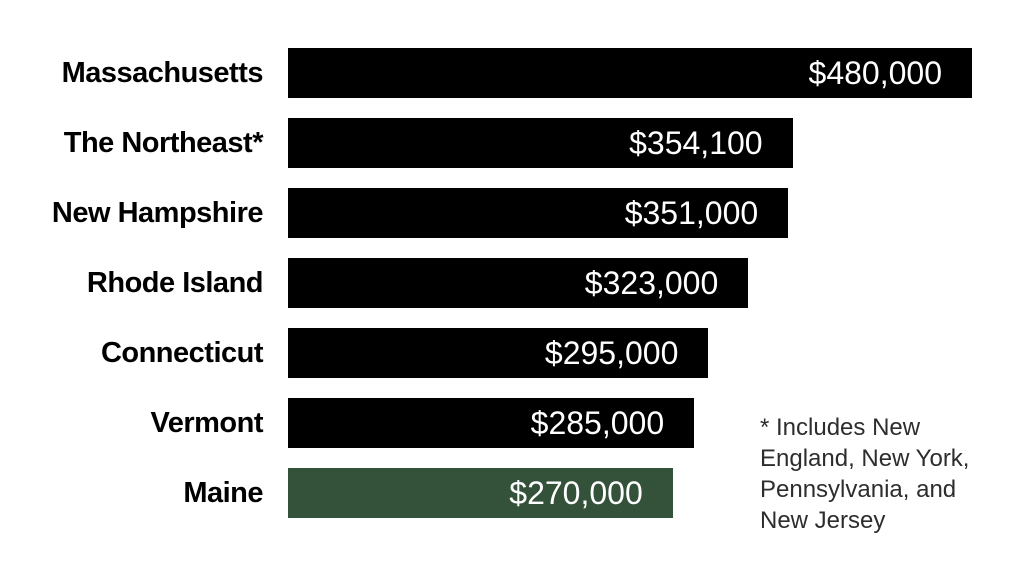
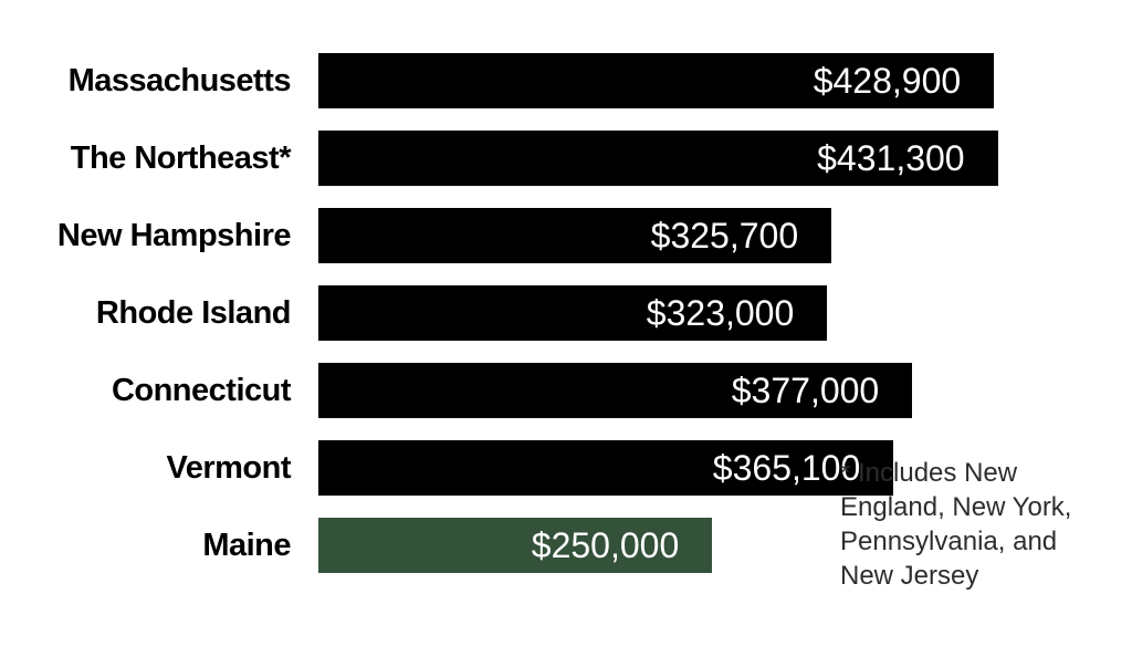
Massachusetts: $480,000 -> $428,900
The Northeast*: $354,100 -> $431,300
New Hampshire: $351,000 -> $325,700
Connecticut: $295,000 -> $377,000
Vermont: $285,000 -> $365,100
Maine: $270,000 -> $250,000
